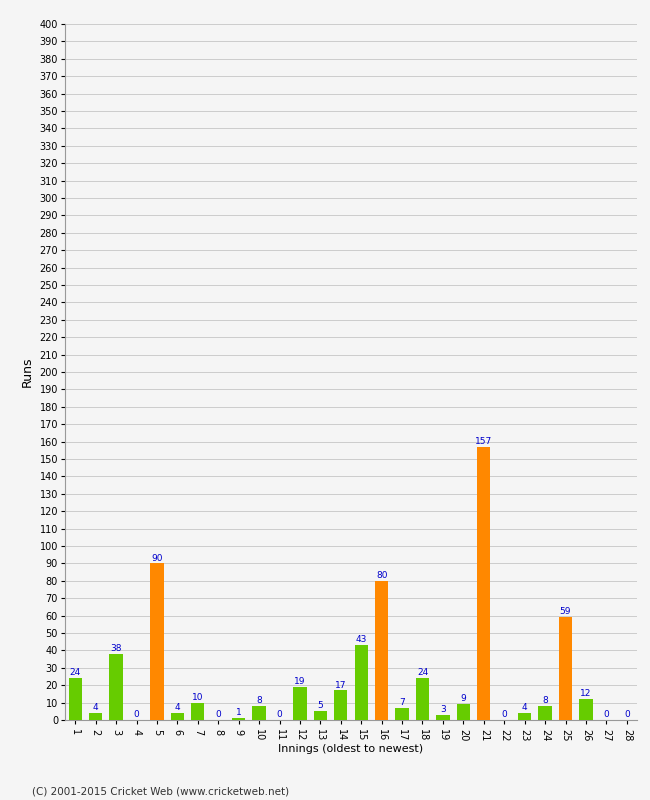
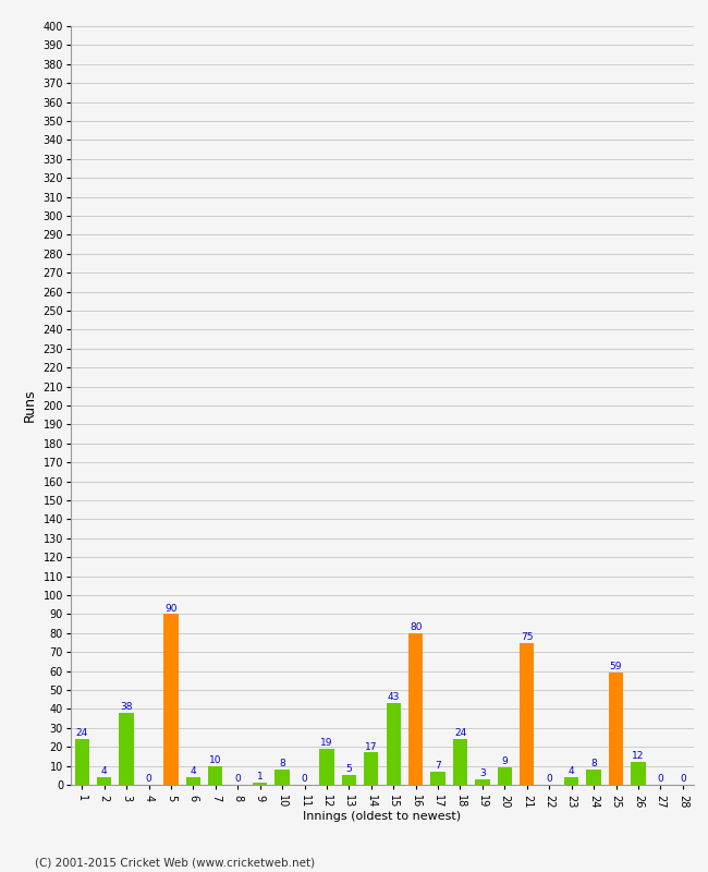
21: 157 -> 75
